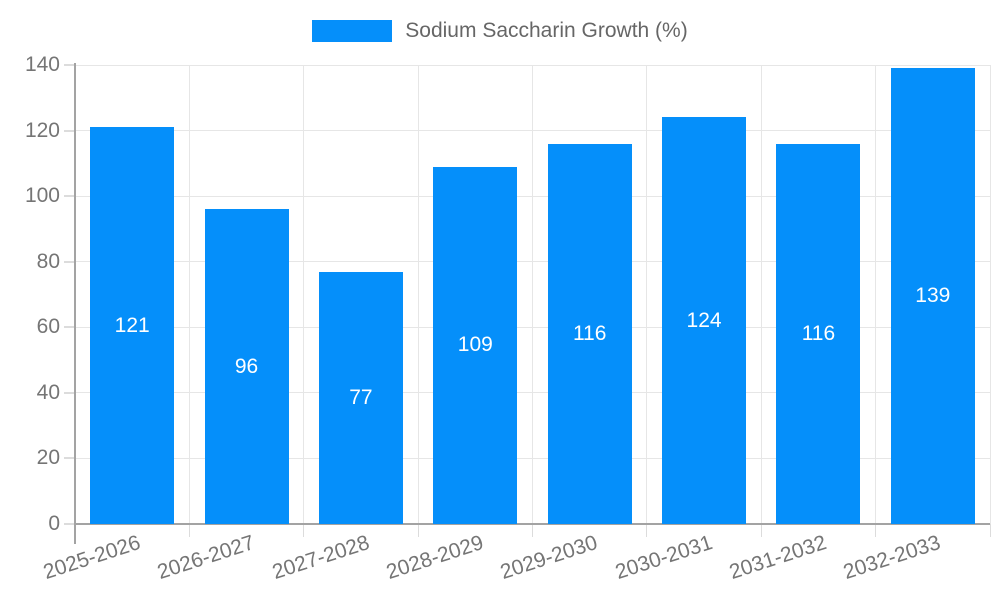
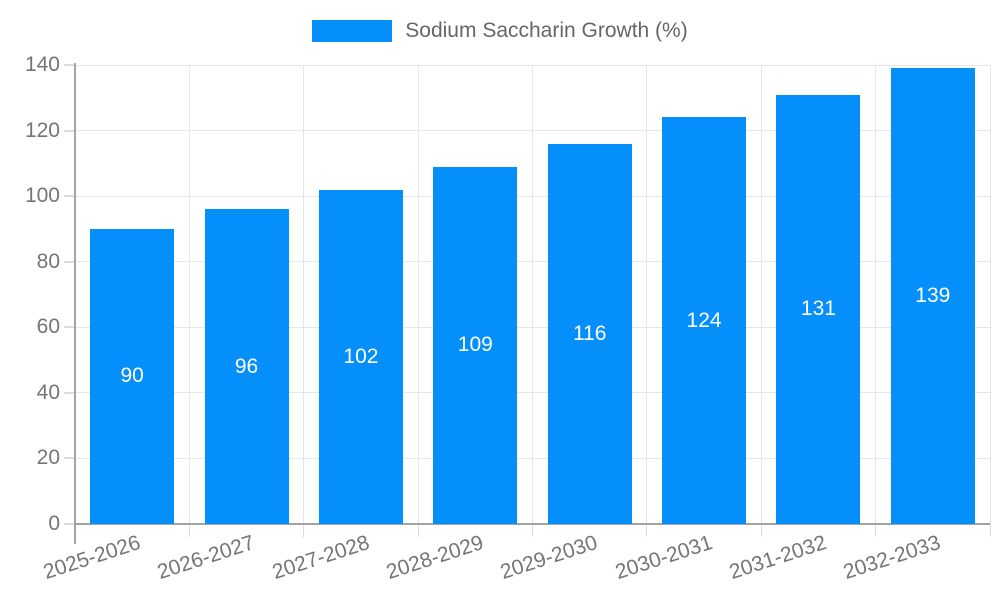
2025-2026: 121 -> 90
2027-2028: 77 -> 102
2031-2032: 116 -> 131
